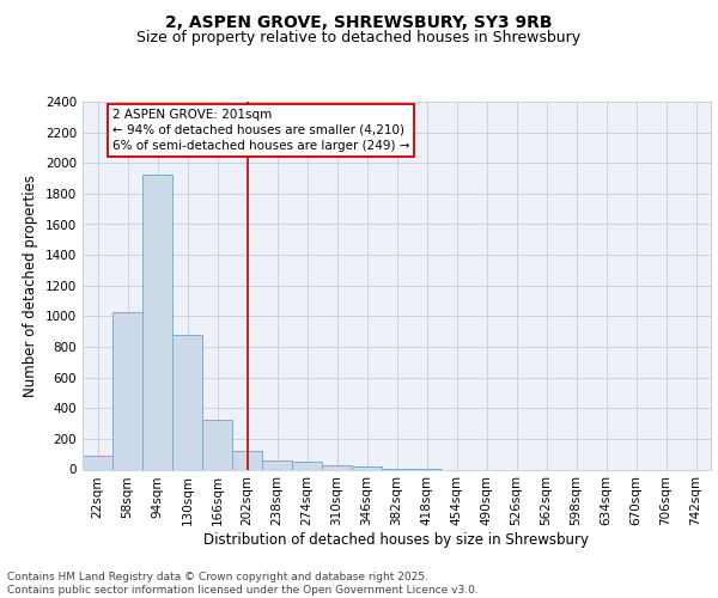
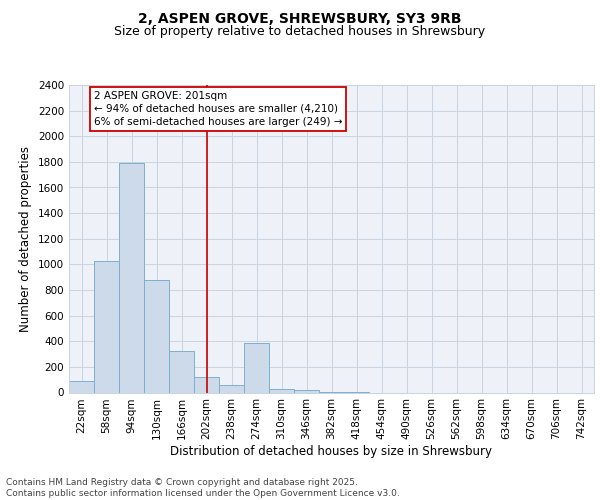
94sqm: 1920 -> 1790
274sqm: 50 -> 390
